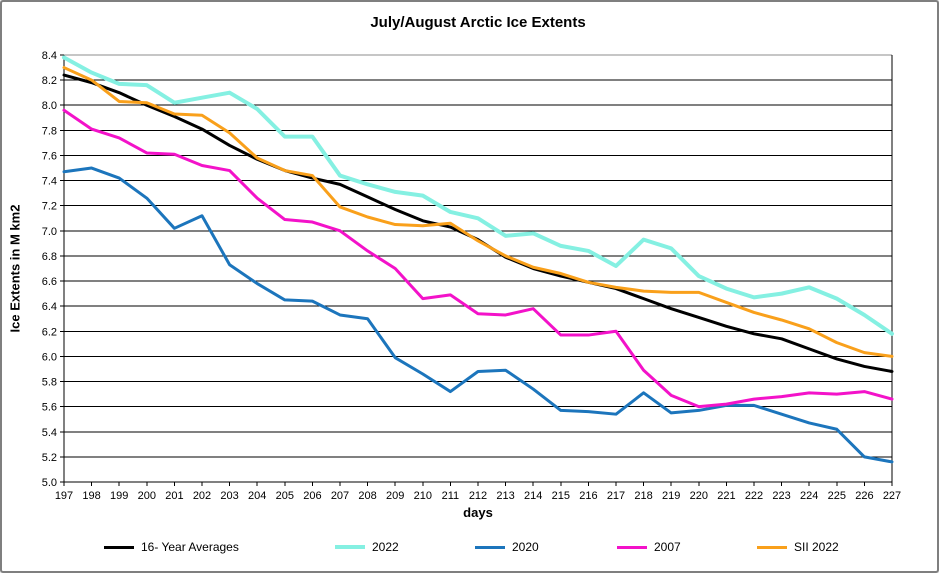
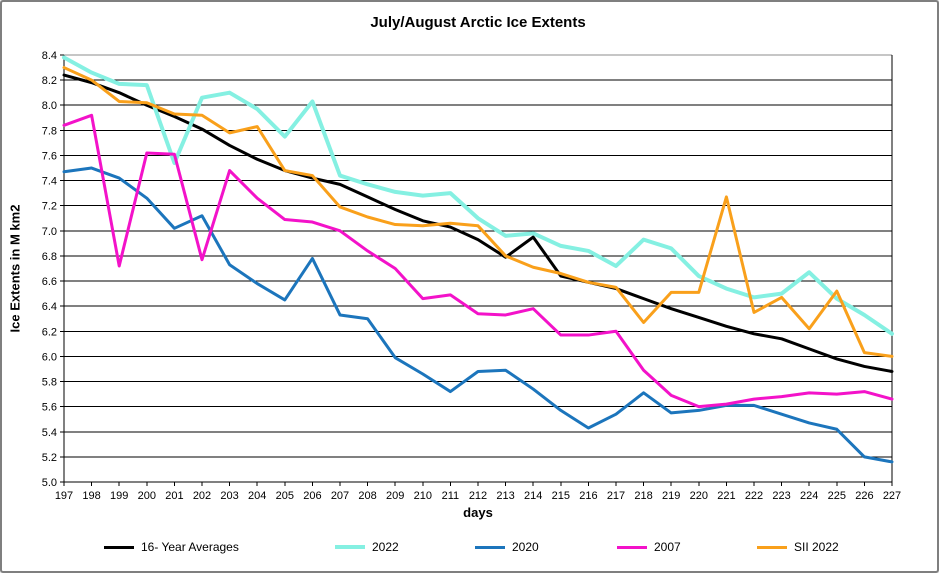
2007/197: 7.96 -> 7.84
2007/198: 7.81 -> 7.92
2007/199: 7.74 -> 6.72
2022/201: 8.02 -> 7.54
2007/202: 7.52 -> 6.77
SII 2022/204: 7.58 -> 7.83
2022/206: 7.75 -> 8.03
2020/206: 6.44 -> 6.78
2022/211: 7.15 -> 7.30
SII 2022/212: 6.92 -> 7.04
16- Year Averages/214: 6.70 -> 6.95
2020/216: 5.56 -> 5.43
SII 2022/218: 6.52 -> 6.27
SII 2022/221: 6.43 -> 7.27
SII 2022/223: 6.29 -> 6.47
2022/224: 6.55 -> 6.67
SII 2022/225: 6.11 -> 6.52
